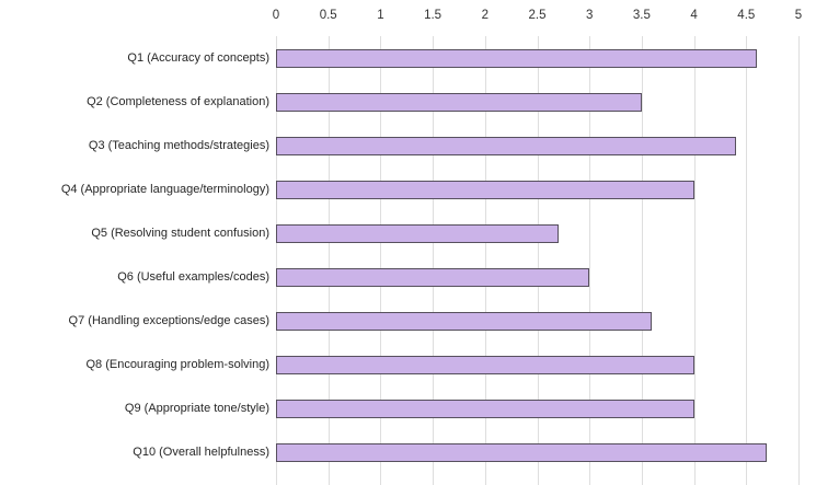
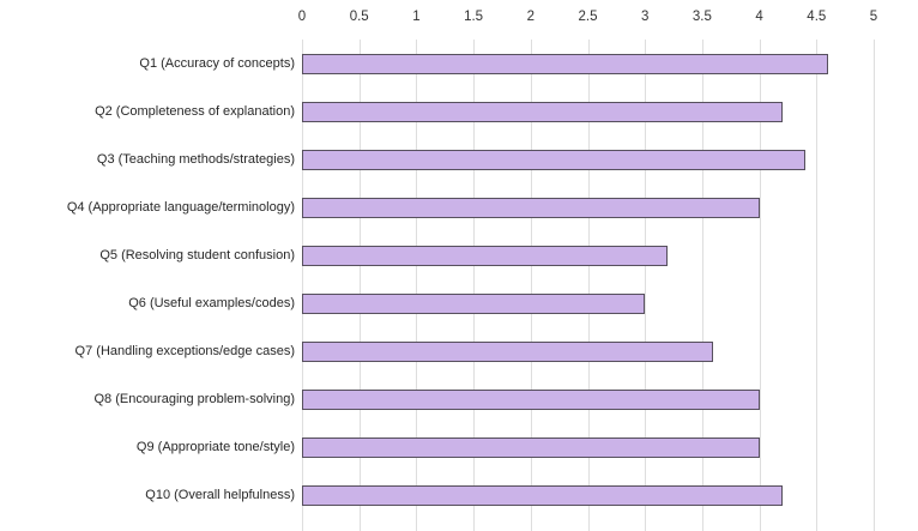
Q2 (Completeness of explanation): 3.5 -> 4.2
Q5 (Resolving student confusion): 2.7 -> 3.2
Q10 (Overall helpfulness): 4.7 -> 4.2
